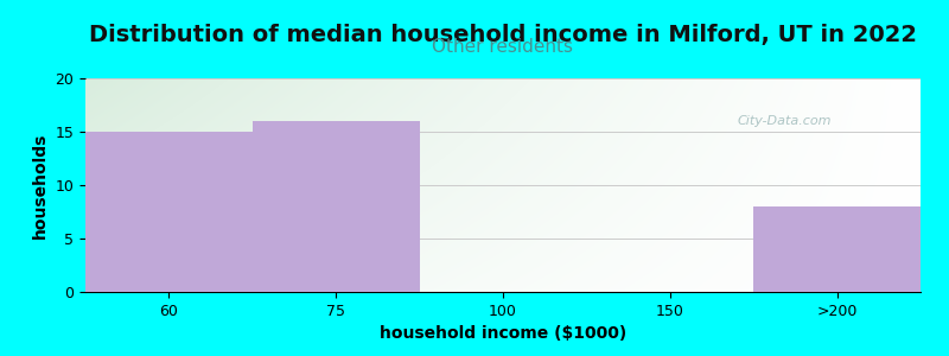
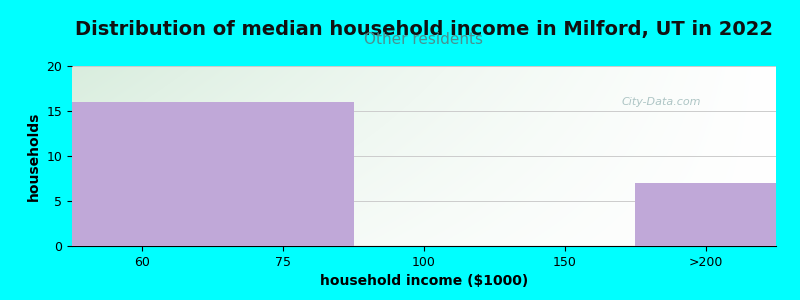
60: 15 -> 16
>200: 8 -> 7
